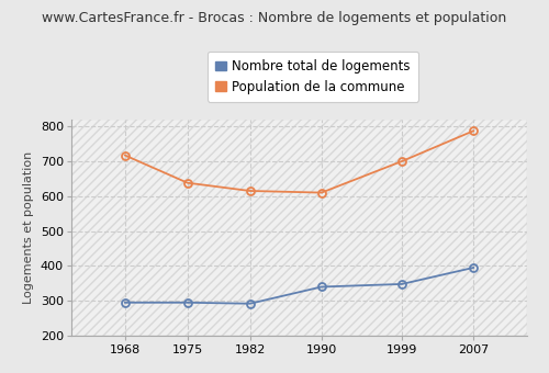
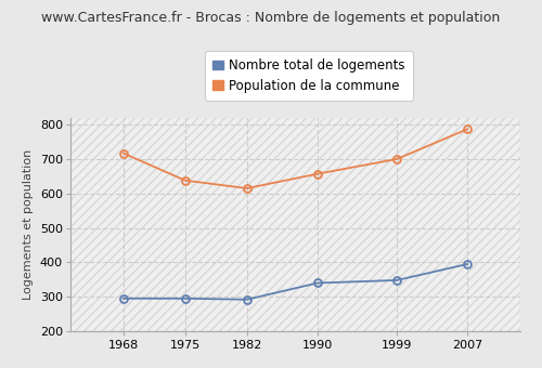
Population de la commune/1990: 610 -> 657
